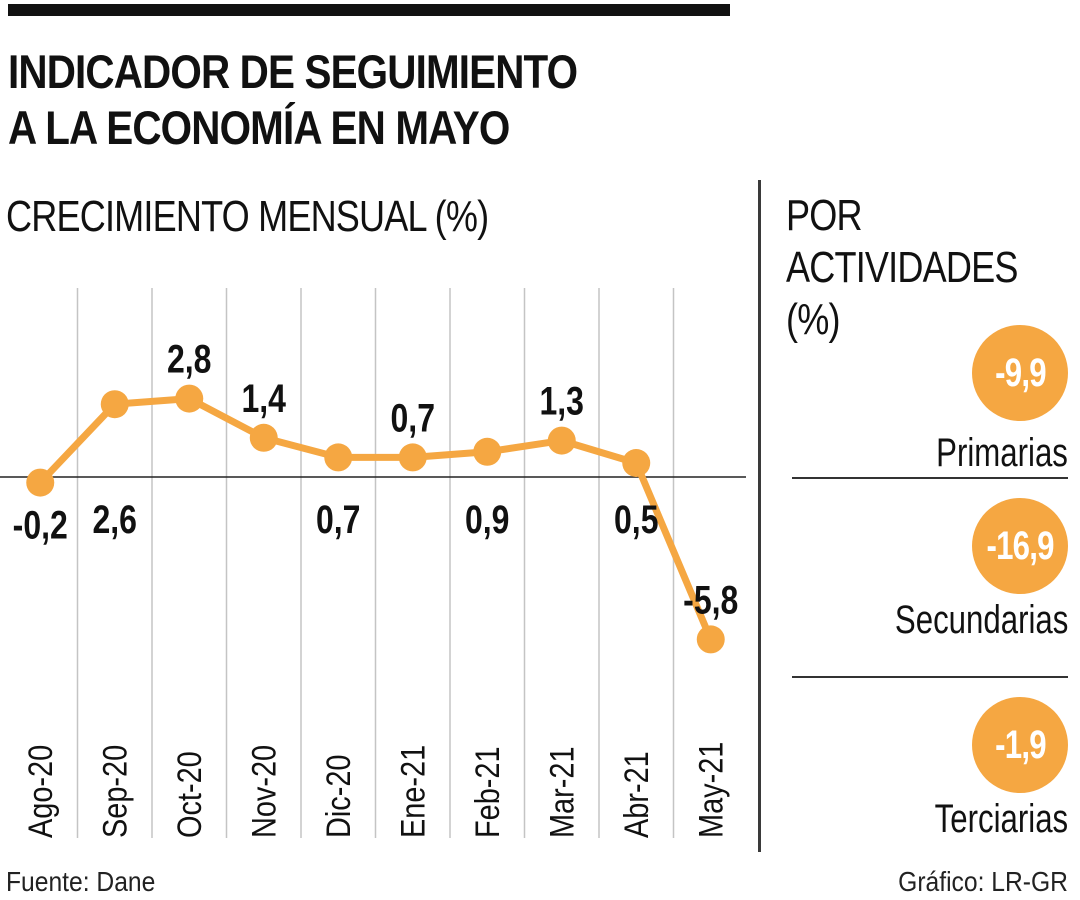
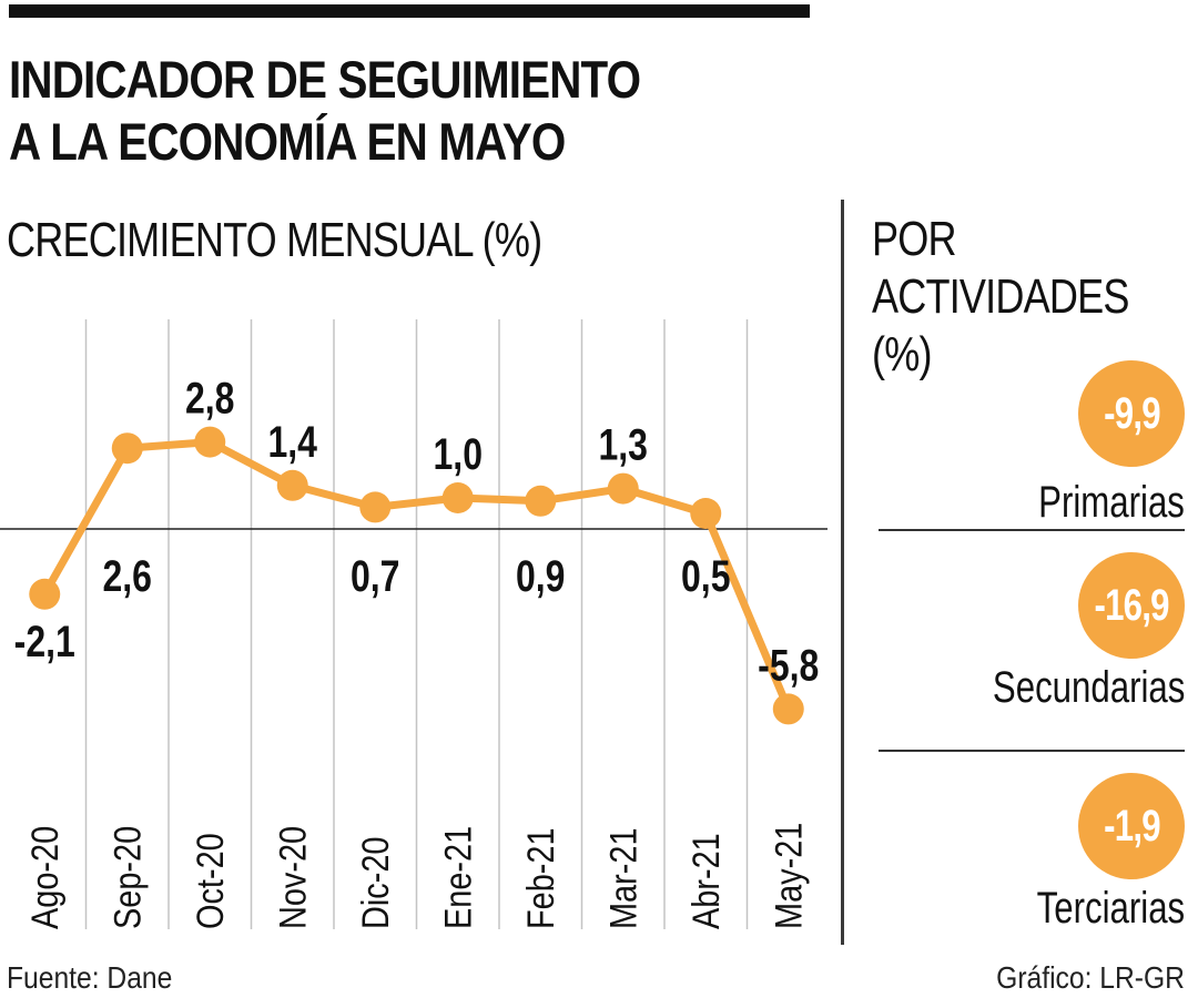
Ago-20: -0,2 -> -2,1
Ene-21: 0,7 -> 1,0
